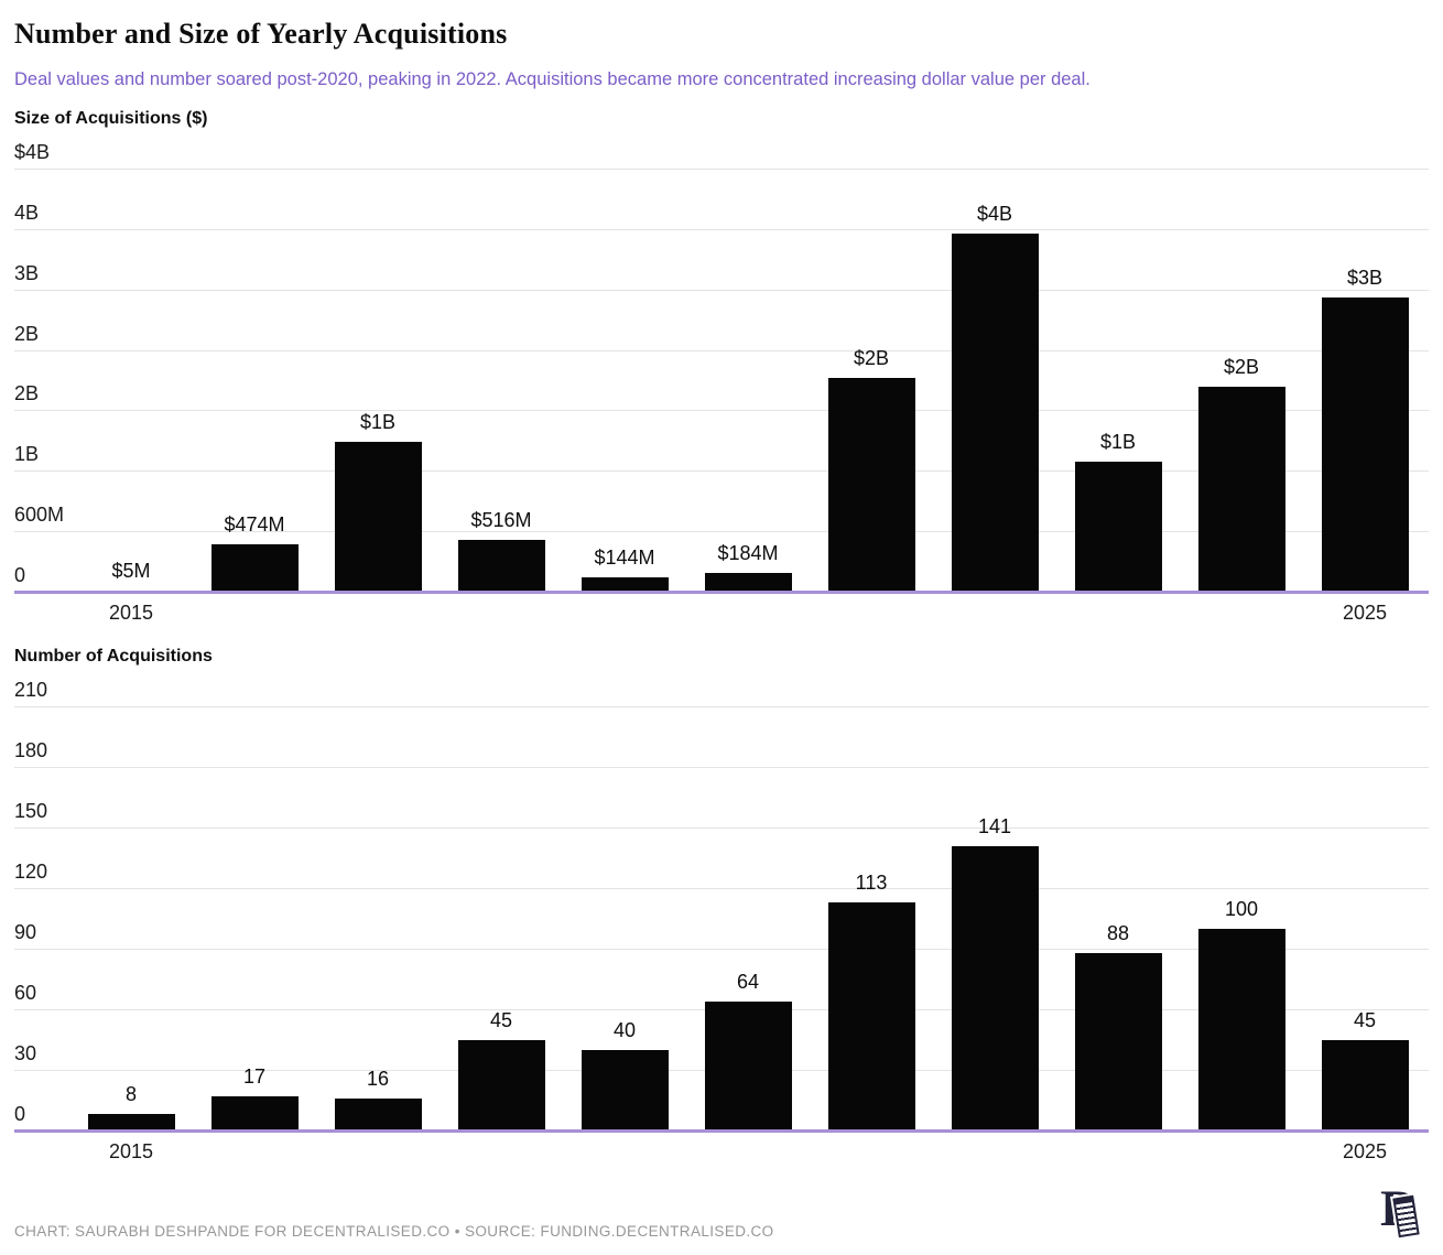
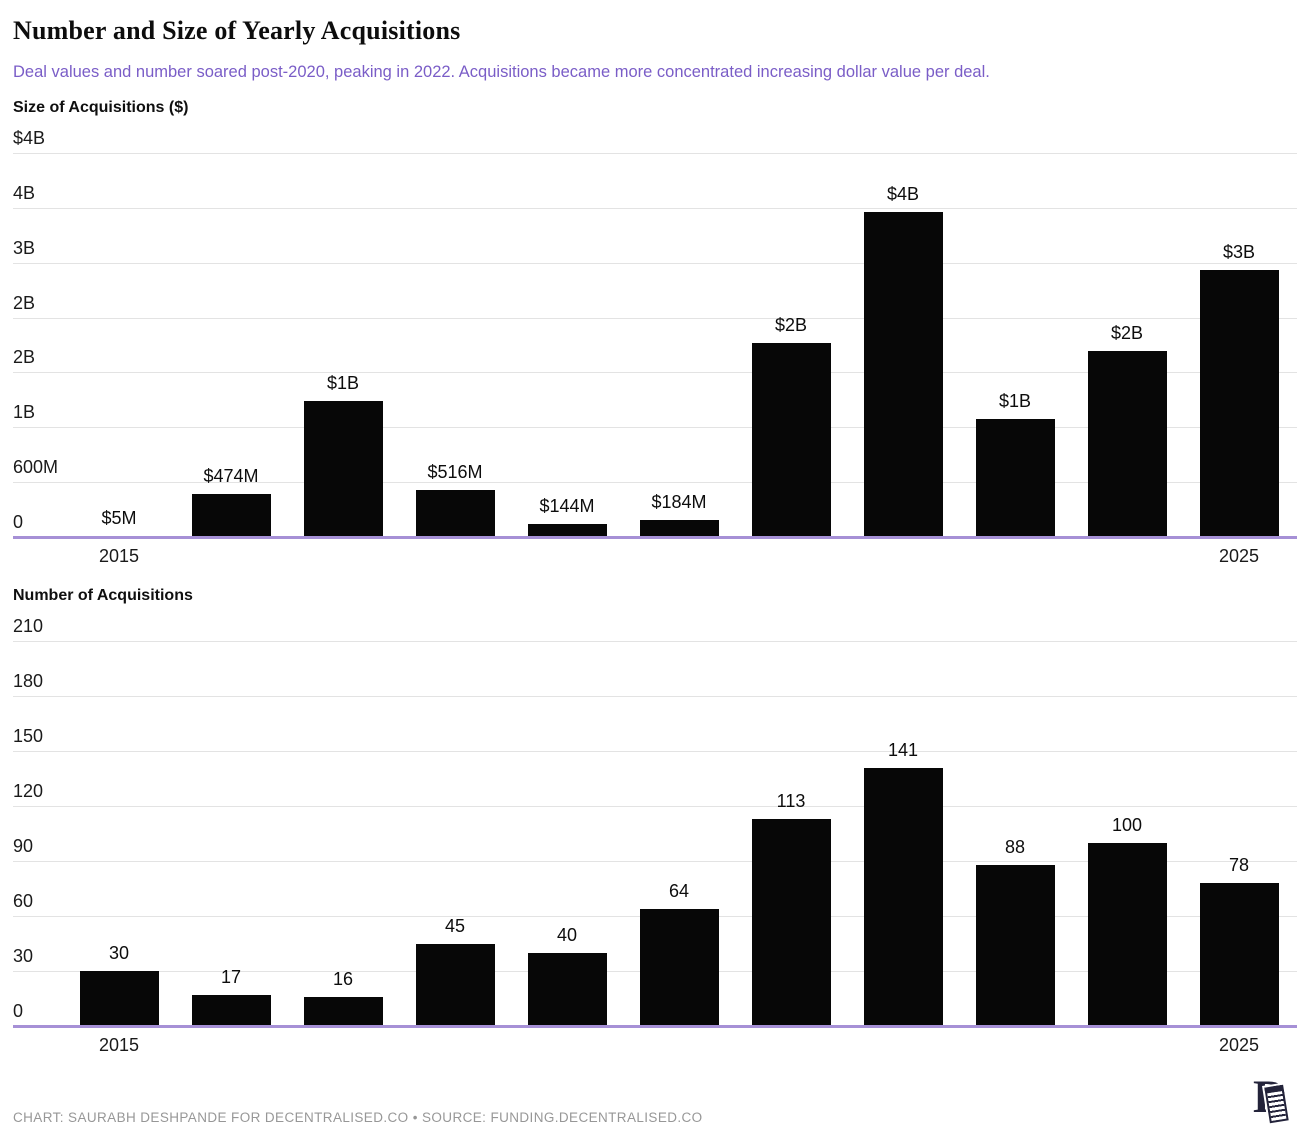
Number of Acquisitions/2015: 8 -> 30
Number of Acquisitions/2025: 45 -> 78
